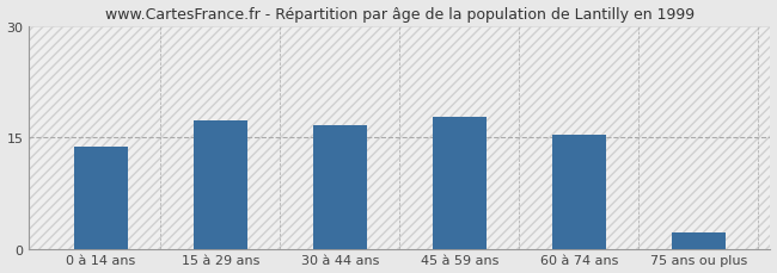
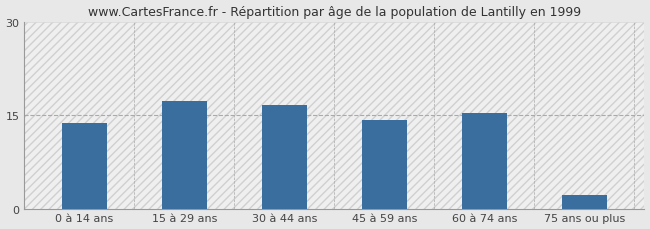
45 à 59 ans: 17.7 -> 14.2
